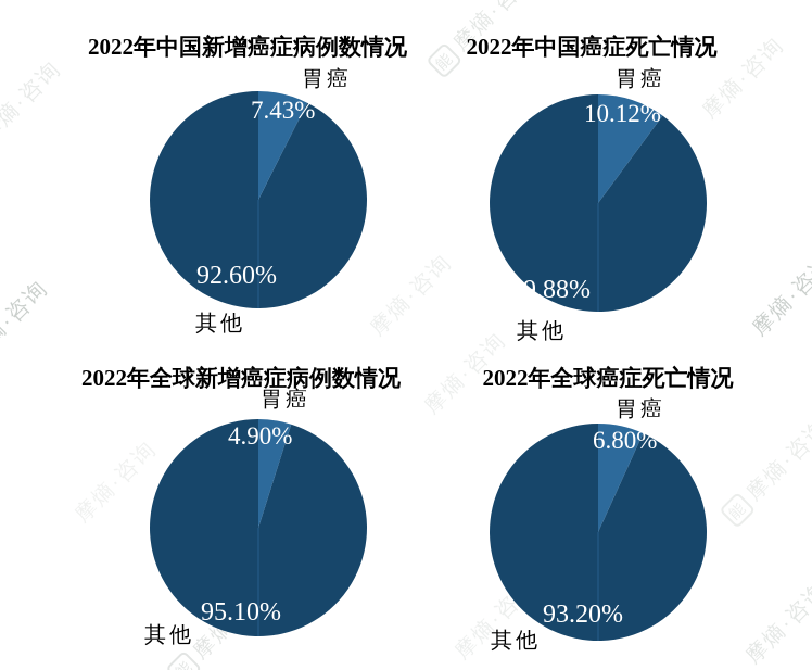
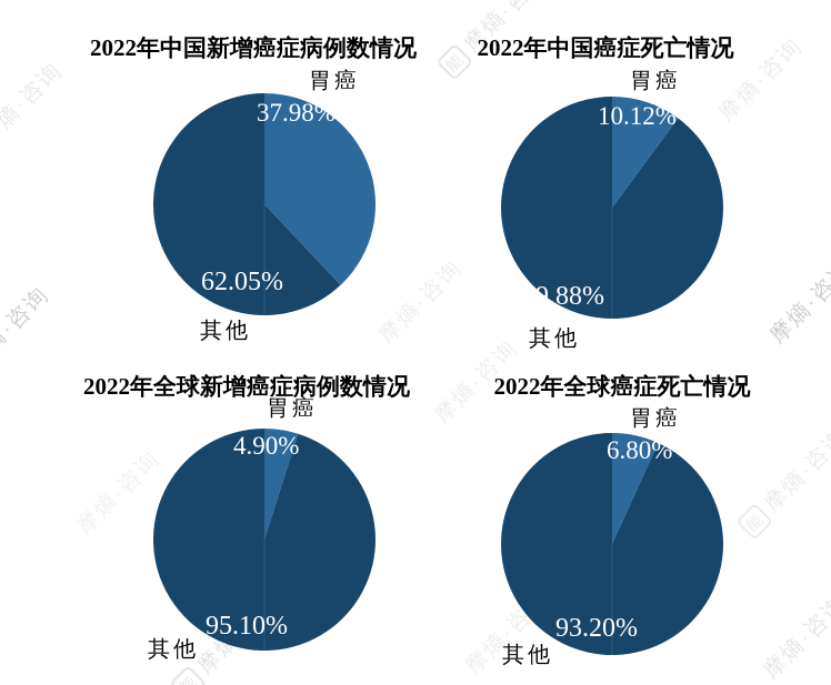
2022年中国新增癌症病例数情况/胃癌: 7.43% -> 37.98%
2022年中国新增癌症病例数情况/其他: 92.60% -> 62.05%
